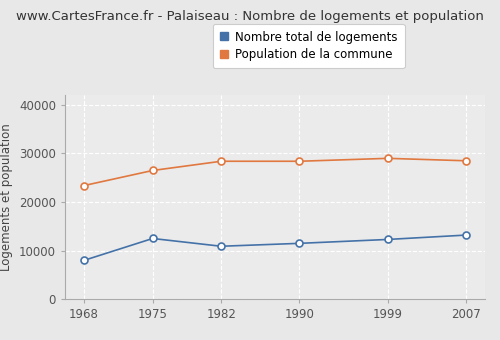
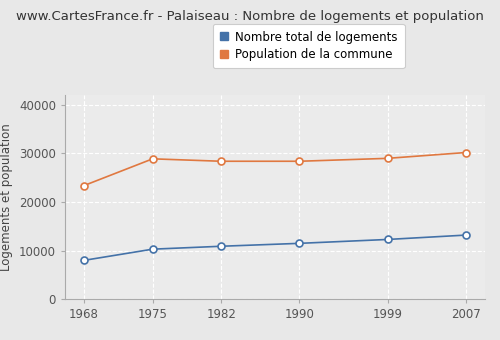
Nombre total de logements/1975: 12500 -> 10300
Population de la commune/1975: 26500 -> 28900
Population de la commune/2007: 28500 -> 30200
